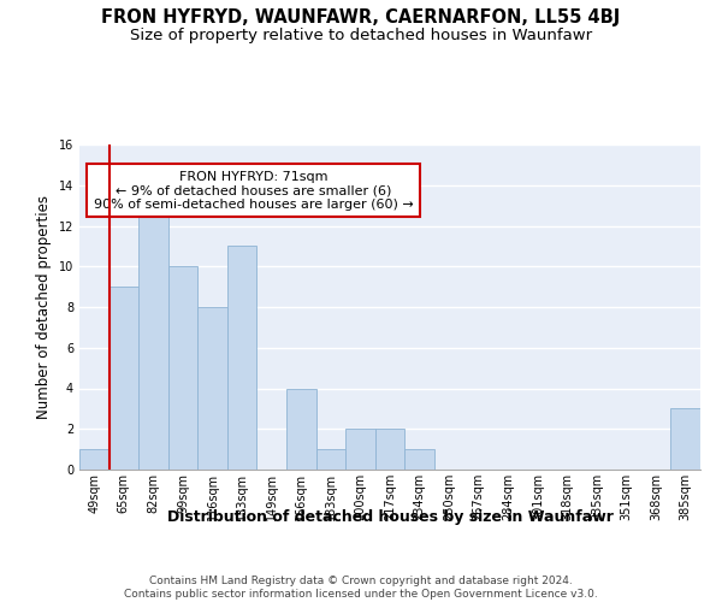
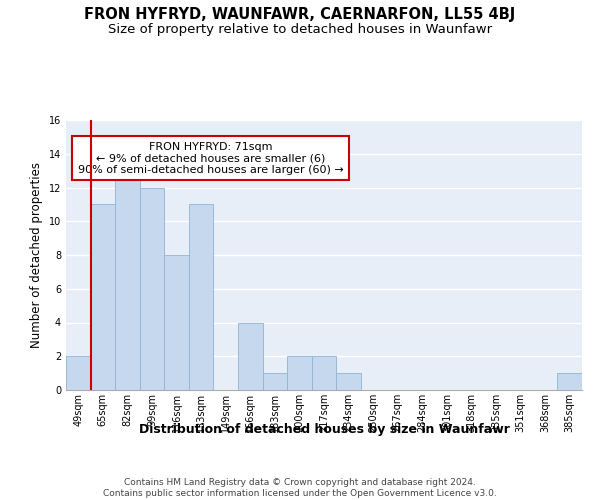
49sqm: 1 -> 2
65sqm: 9 -> 11
99sqm: 10 -> 12
385sqm: 3 -> 1
